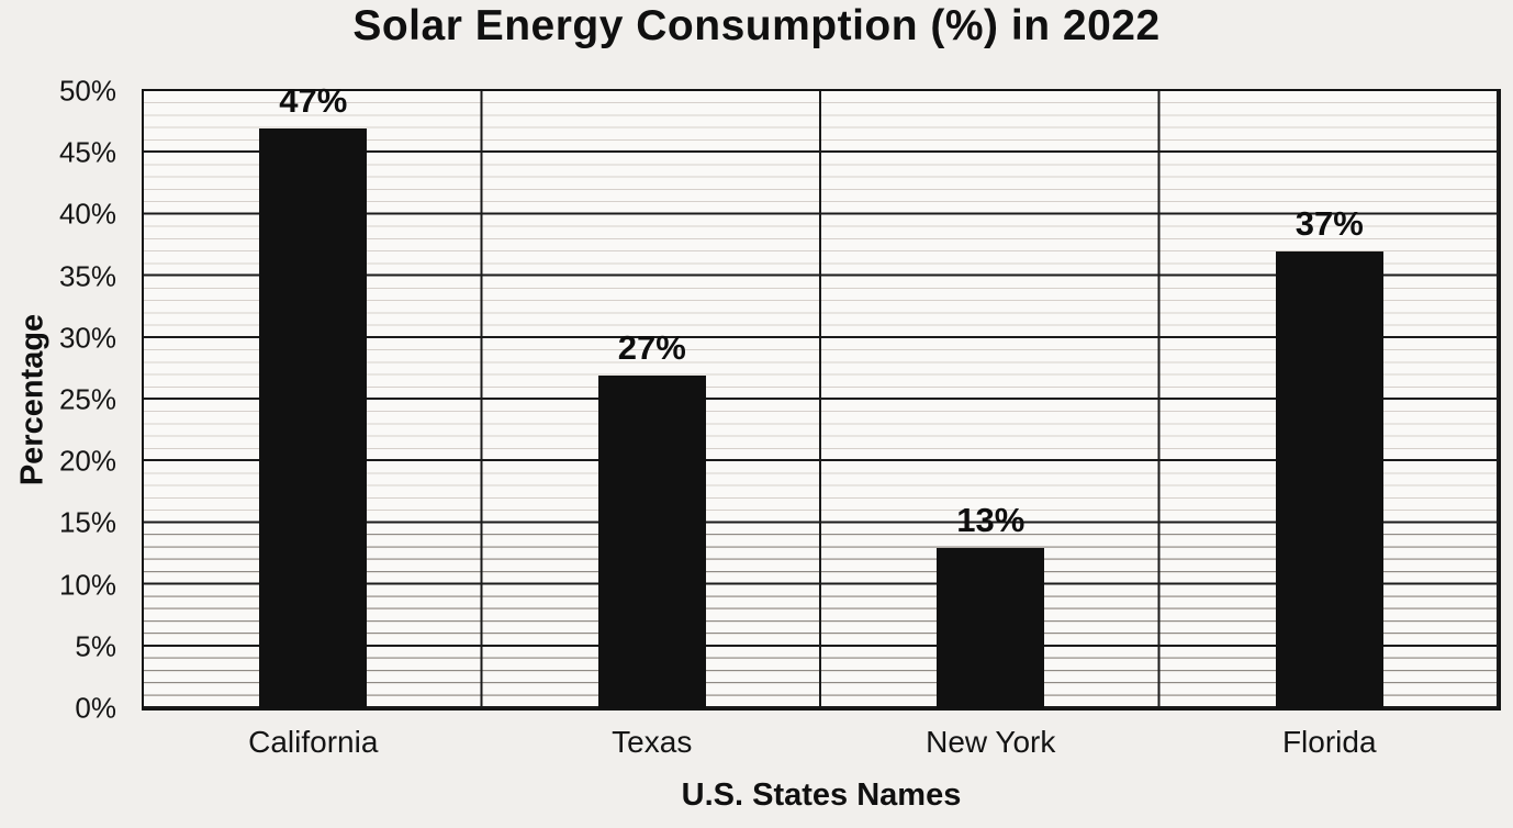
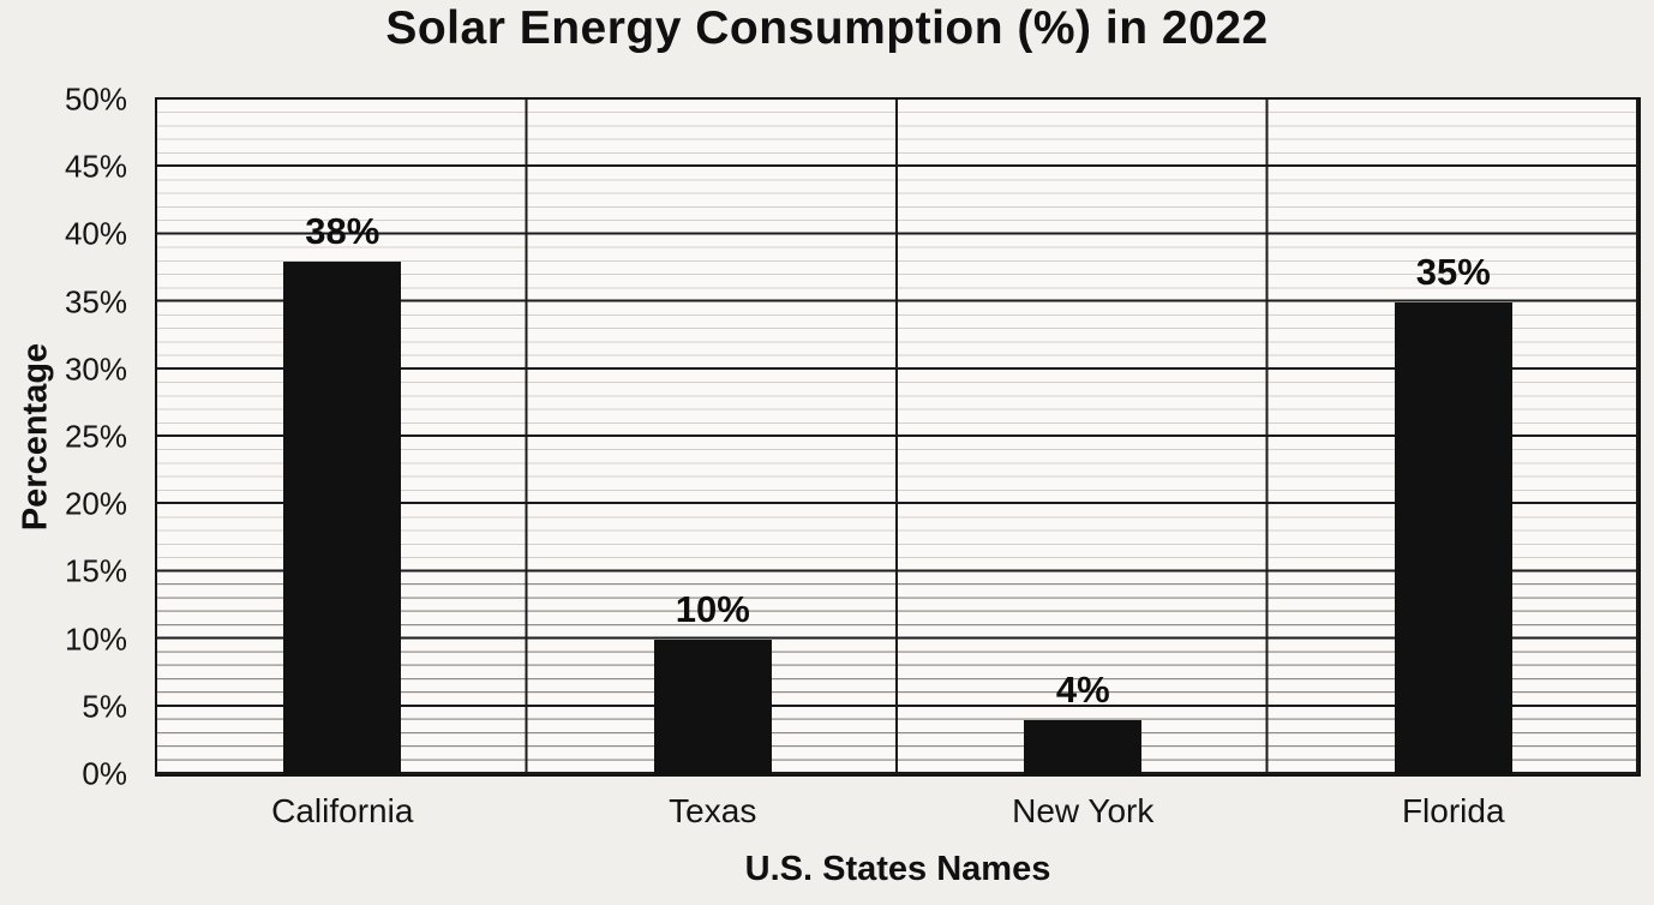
California: 47% -> 38%
Texas: 27% -> 10%
New York: 13% -> 4%
Florida: 37% -> 35%
